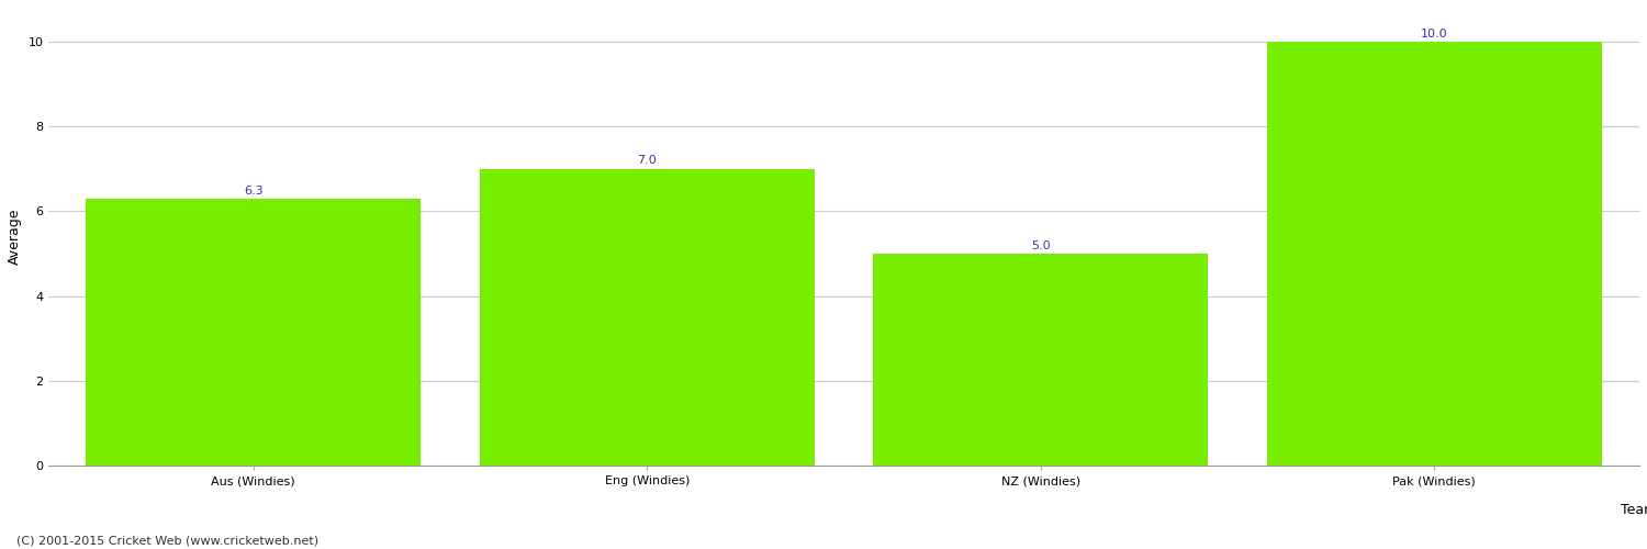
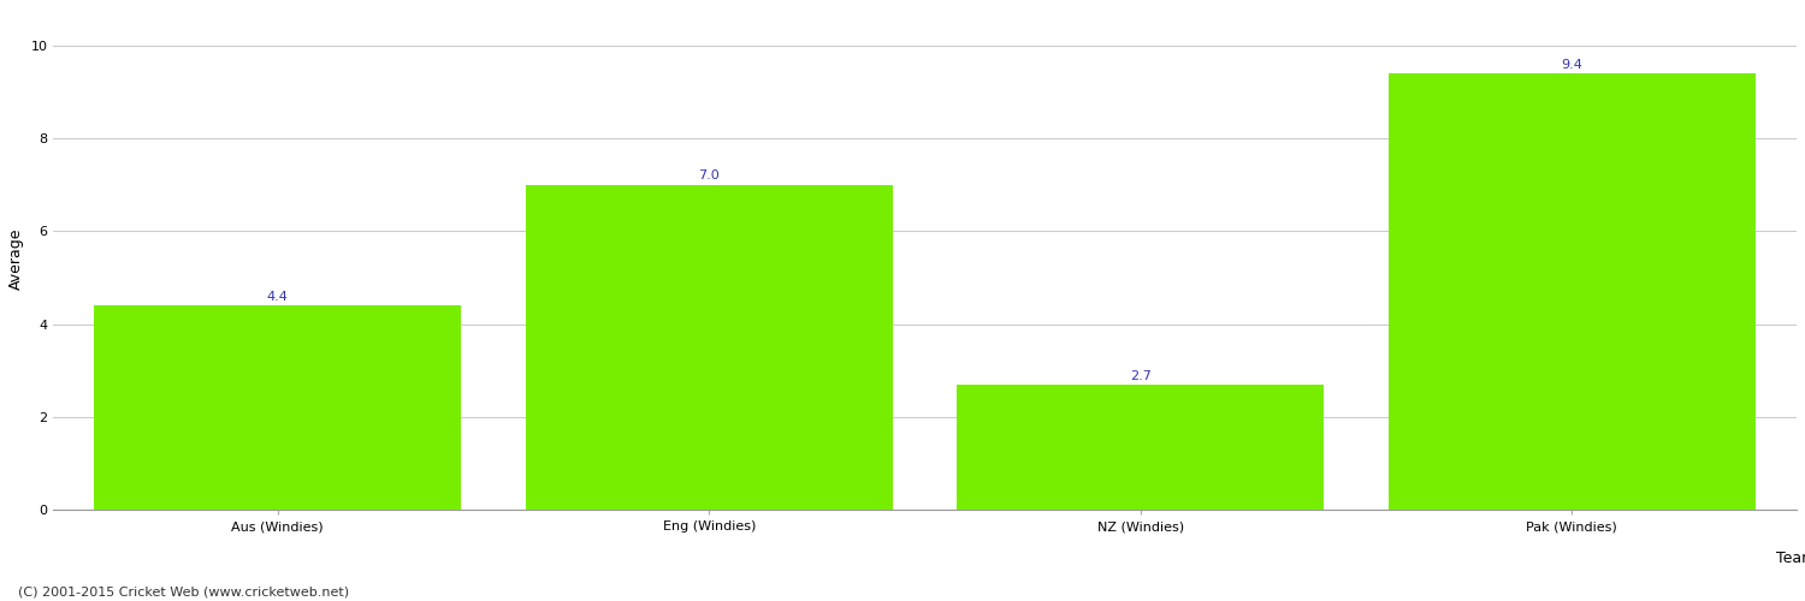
Aus (Windies): 6.3 -> 4.4
NZ (Windies): 5.0 -> 2.7
Pak (Windies): 10.0 -> 9.4
